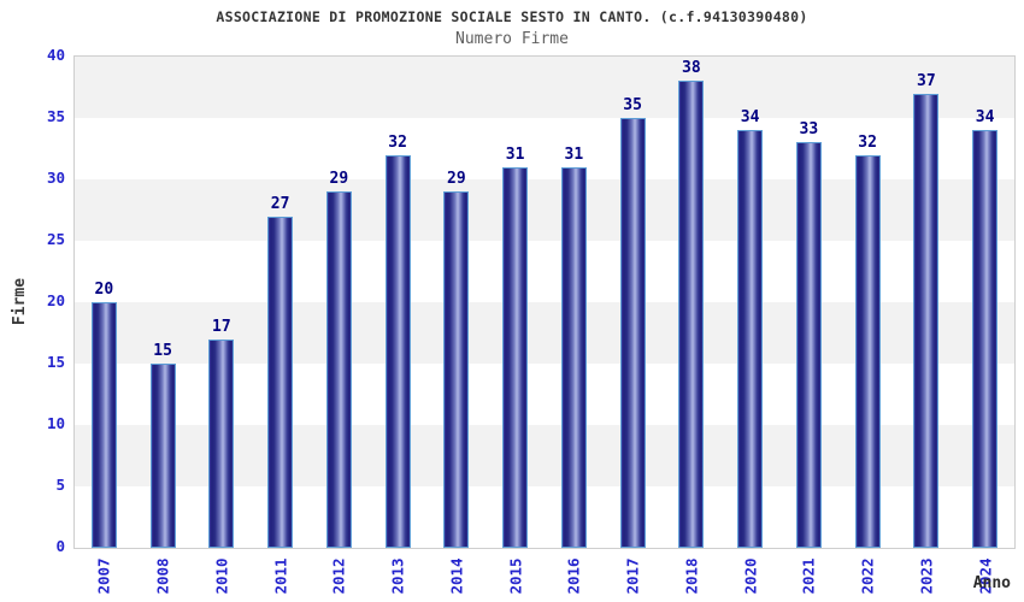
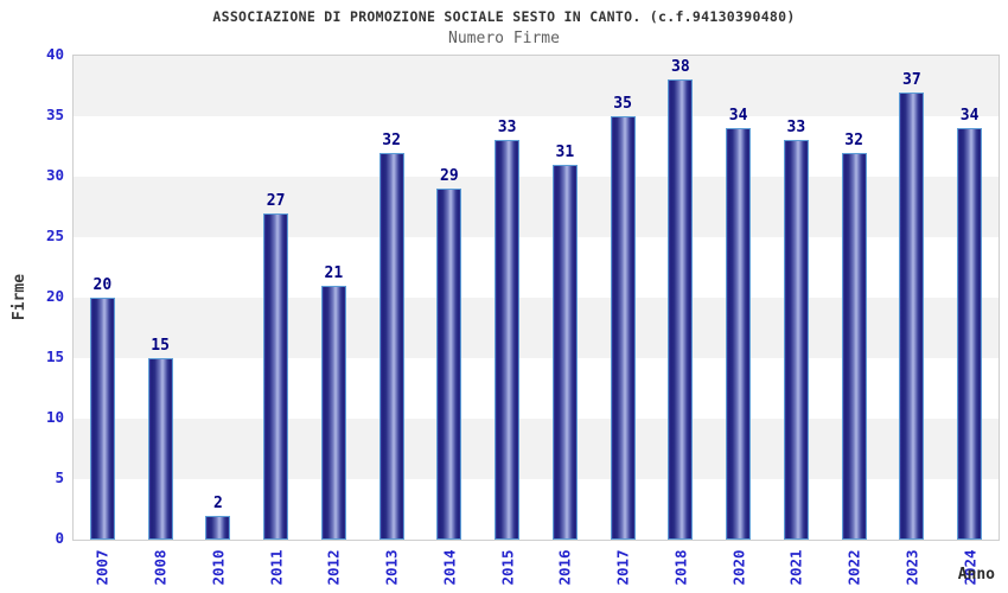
2010: 17 -> 2
2012: 29 -> 21
2015: 31 -> 33
